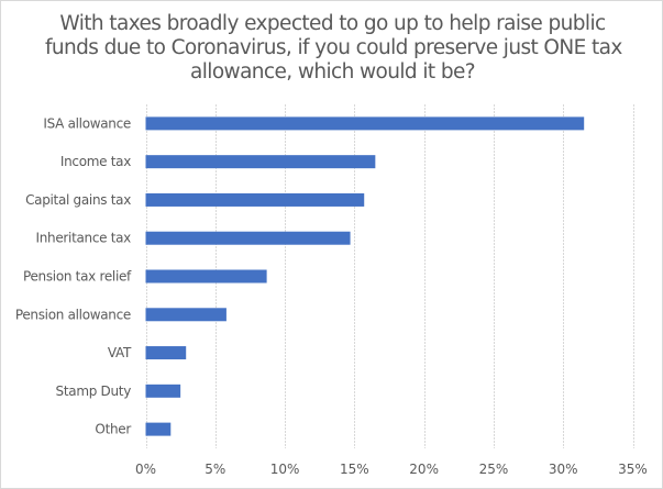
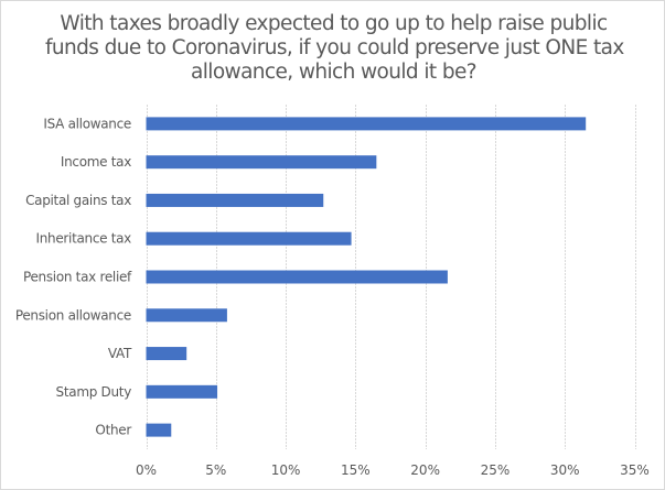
Capital gains tax: 15.7% -> 12.7%
Pension tax relief: 8.7% -> 21.6%
Stamp Duty: 2.5% -> 5.1%
